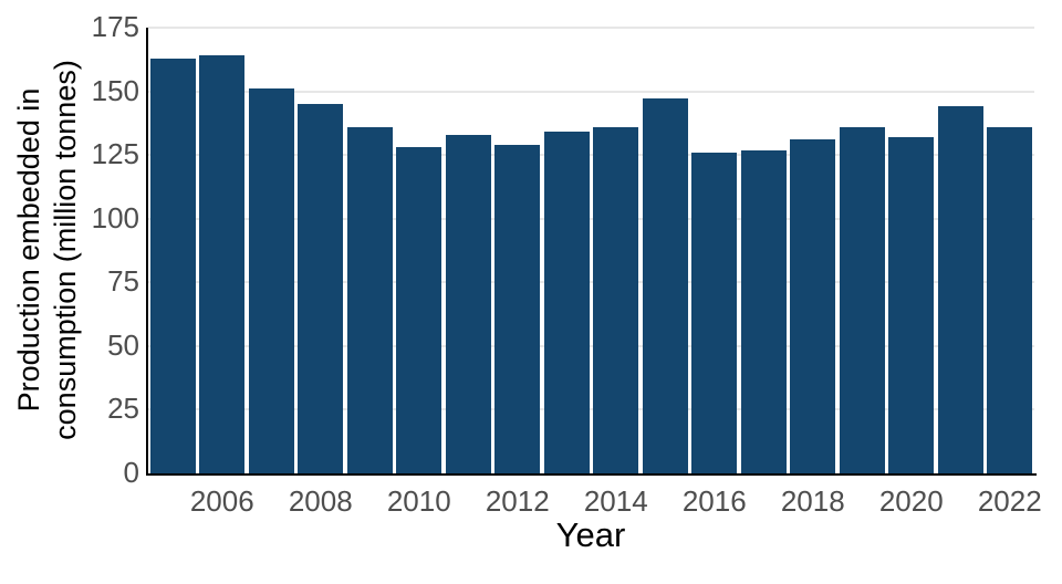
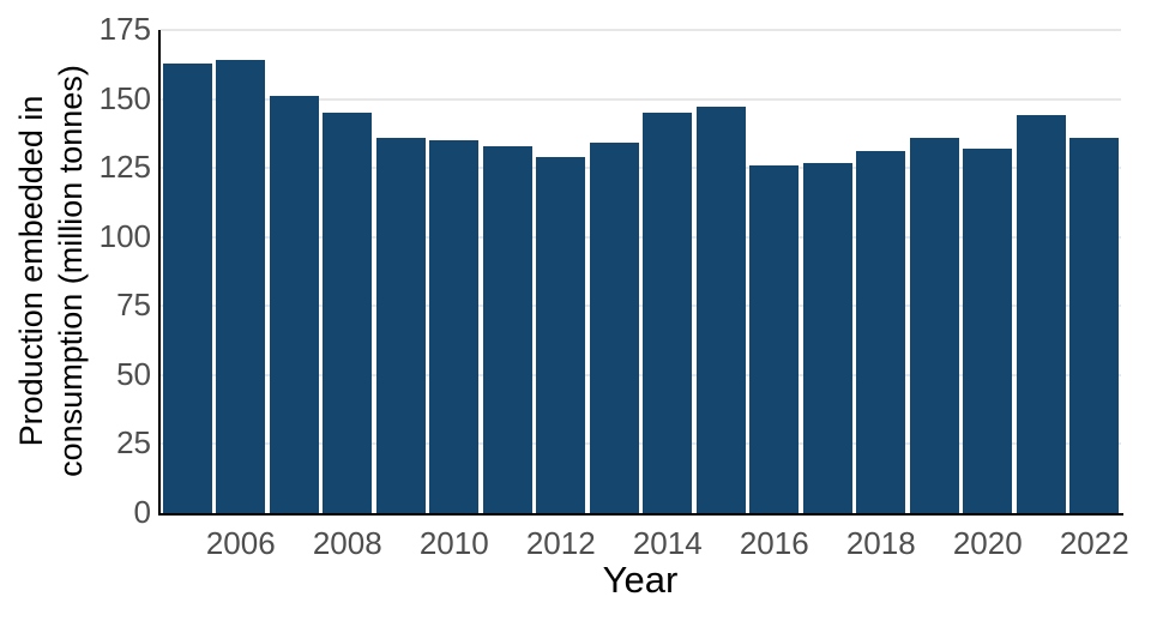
2010: 128 -> 135
2014: 136 -> 145
